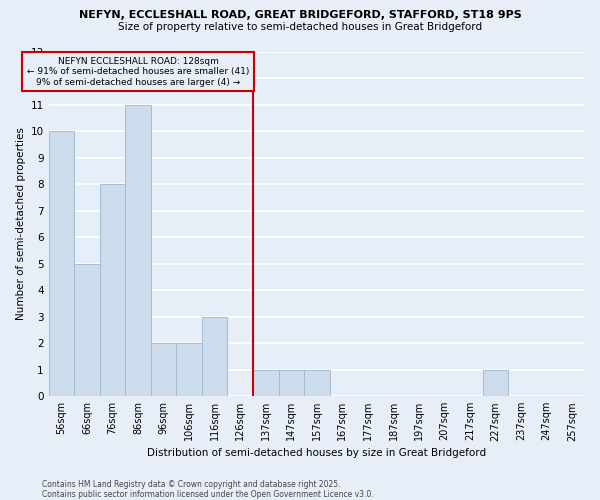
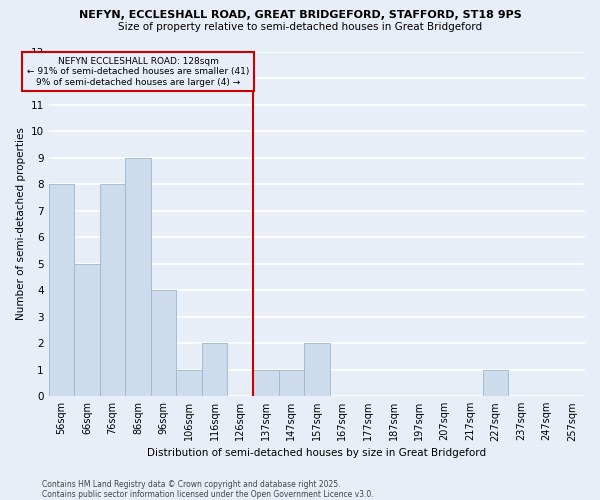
56sqm: 10 -> 8
86sqm: 11 -> 9
96sqm: 2 -> 4
106sqm: 2 -> 1
116sqm: 3 -> 2
157sqm: 1 -> 2
